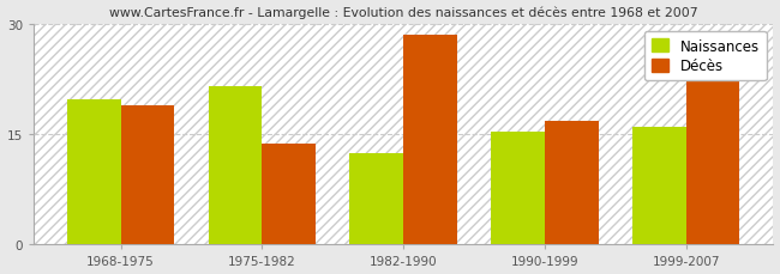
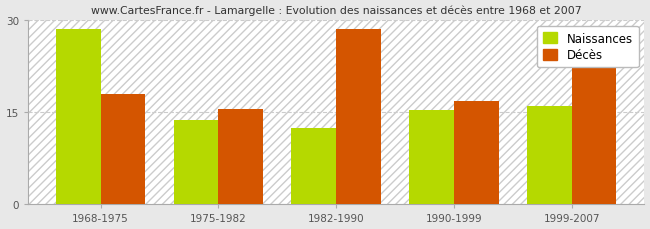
Naissances/1968-1975: 19.8 -> 28.5
Décès/1968-1975: 19.0 -> 18.0
Naissances/1975-1982: 21.6 -> 13.8
Décès/1975-1982: 13.8 -> 15.5
